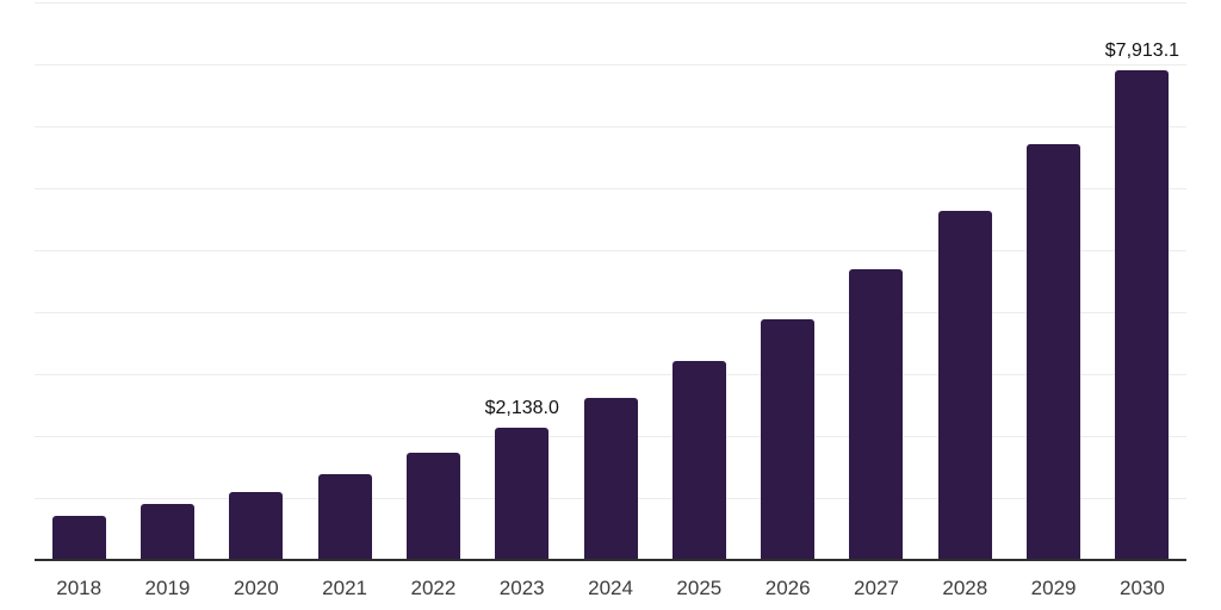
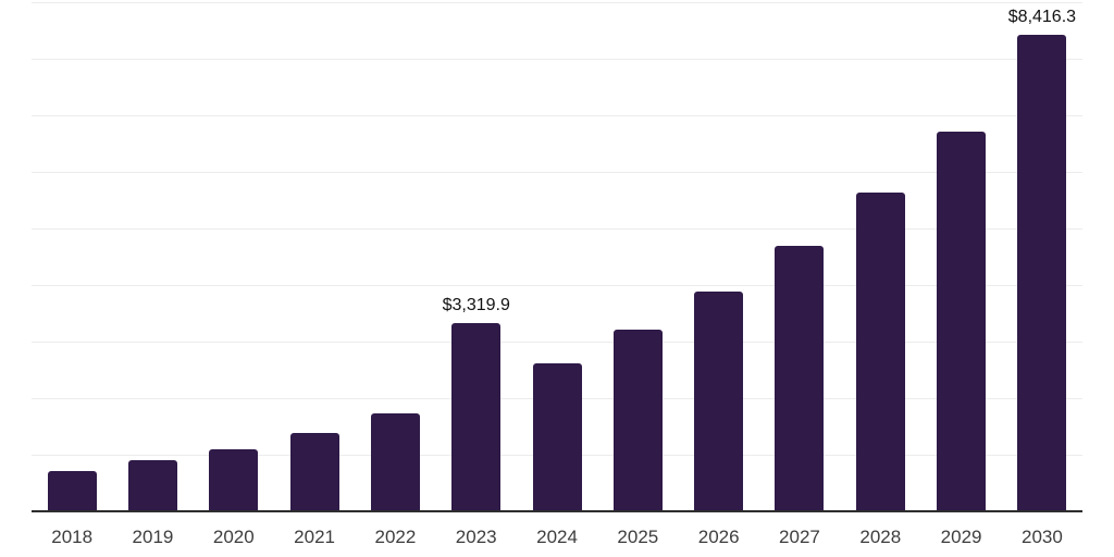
2023: $2,138.0 -> $3,319.9
2030: $7,913.1 -> $8,416.3
